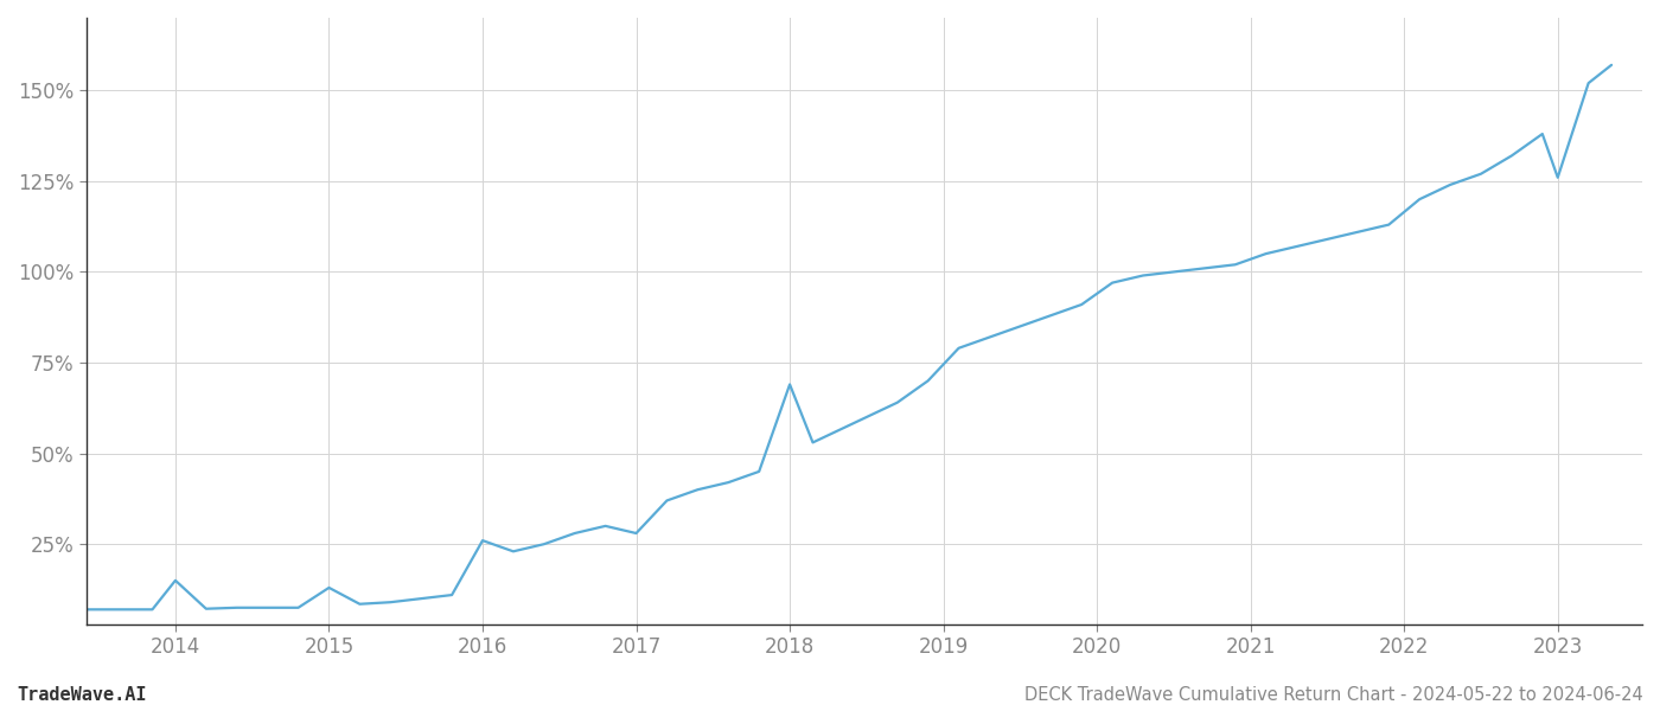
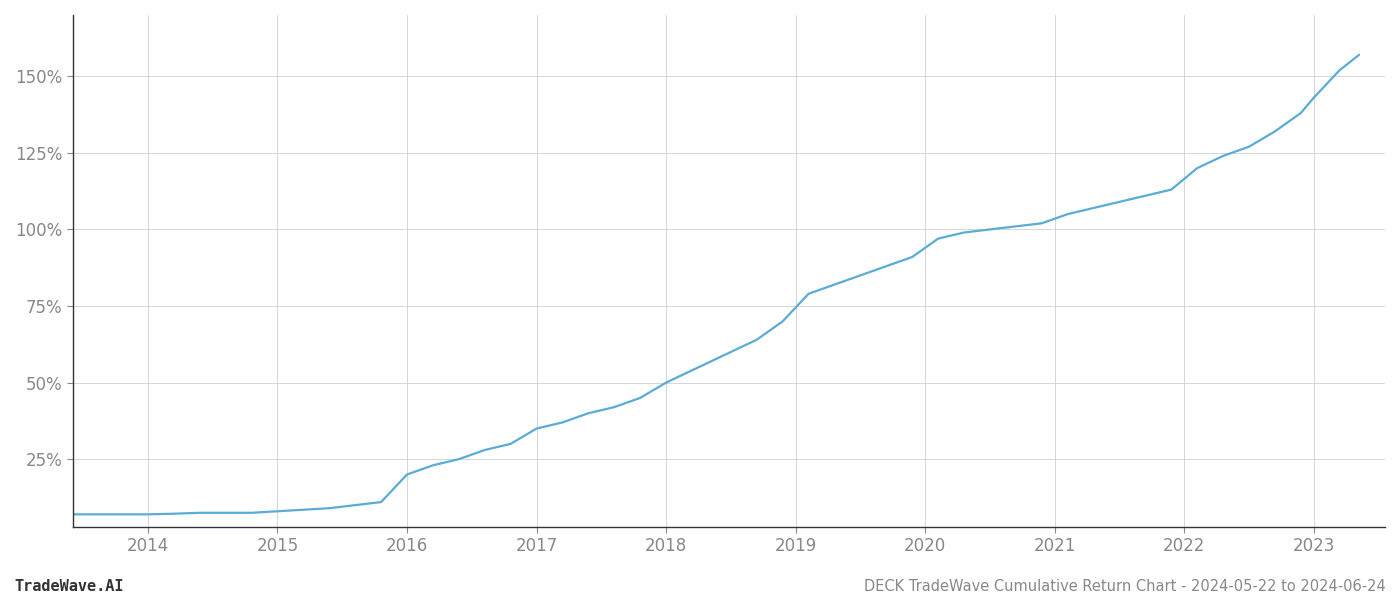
2014: 15.0% -> 7.0%
2015: 13.0% -> 8.0%
2016: 26.0% -> 20.0%
2017: 28.0% -> 35.0%
2018: 69.0% -> 50.0%
2023: 126.0% -> 143.0%
